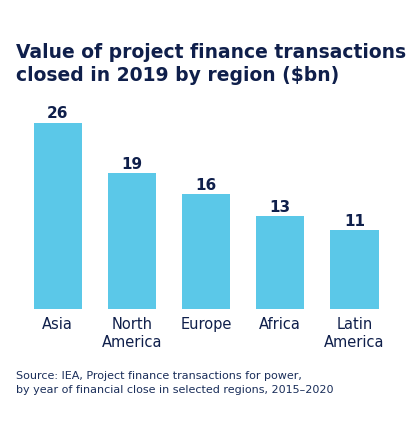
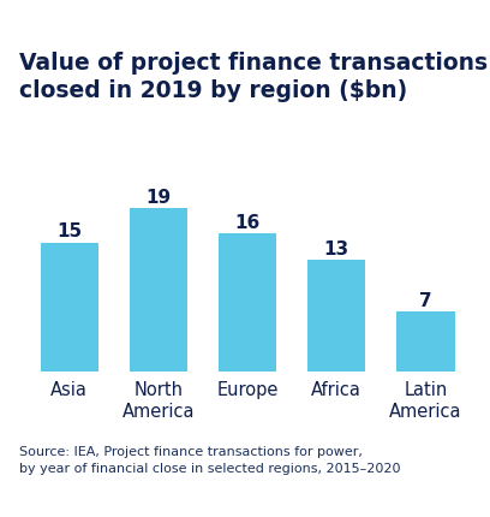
Asia: 26 -> 15
Latin America: 11 -> 7
